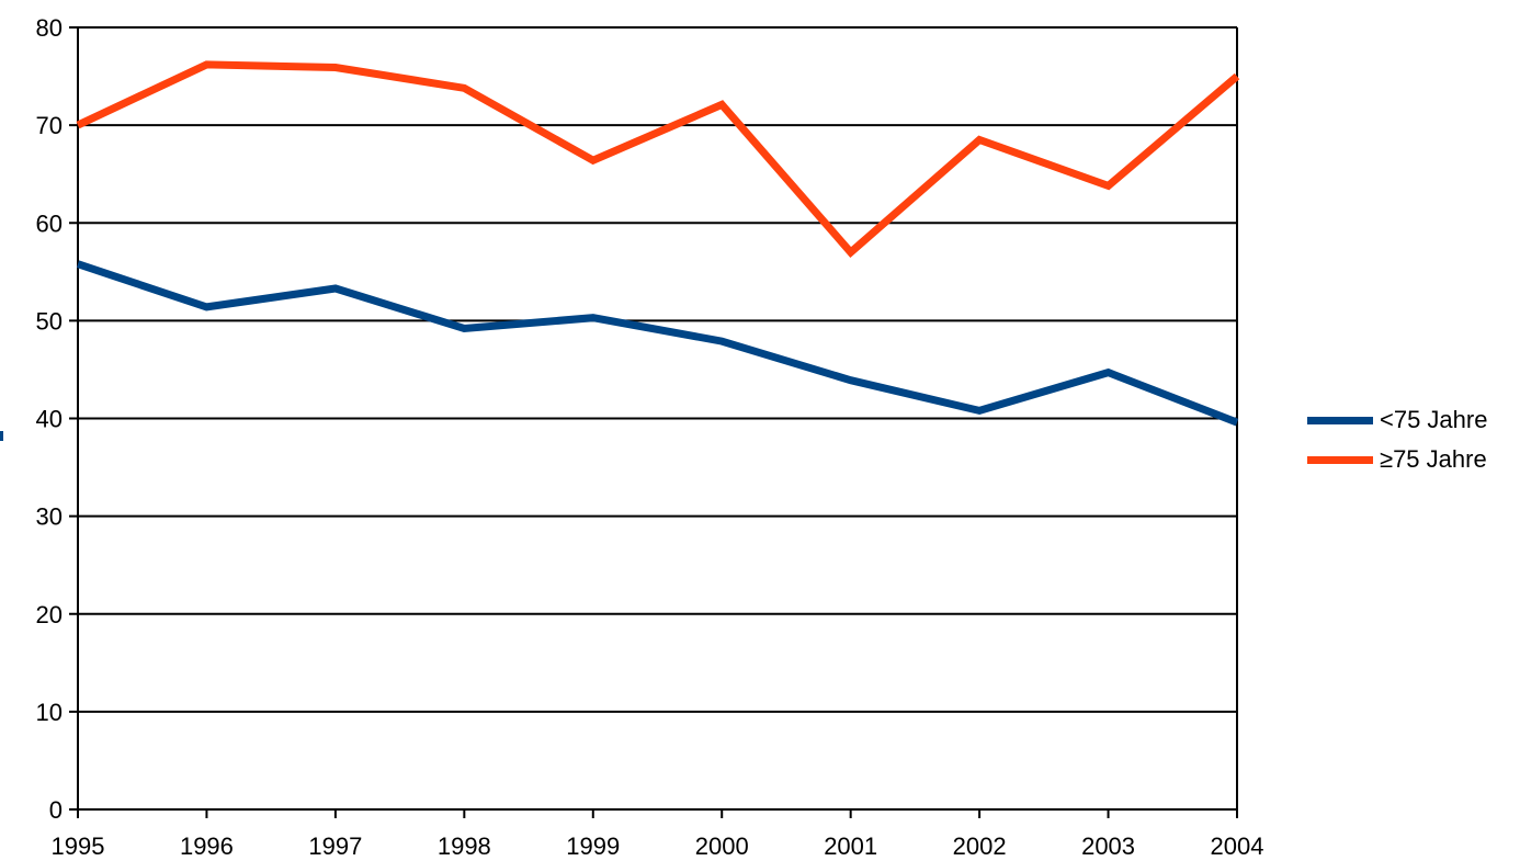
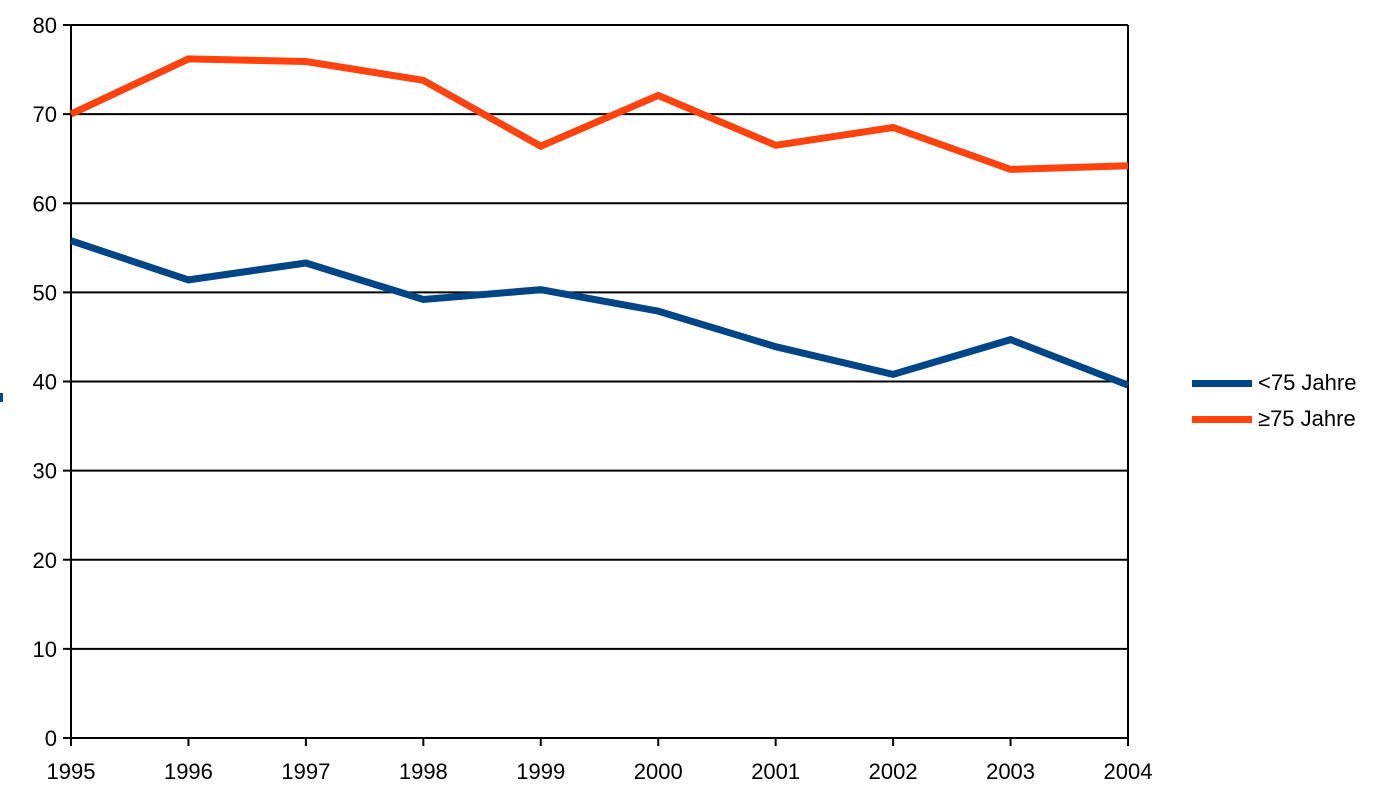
≥75 Jahre/2001: 57 -> 66
≥75 Jahre/2004: 75 -> 64
